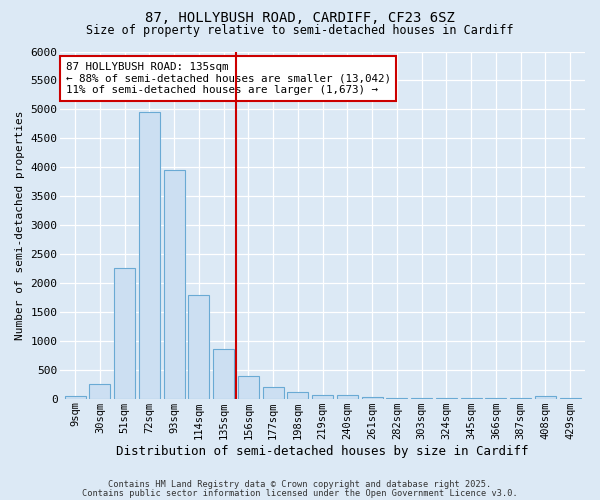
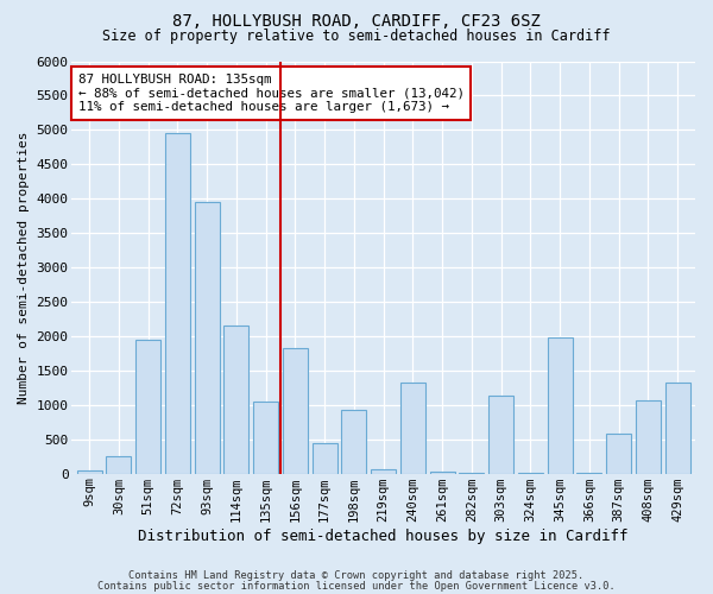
51sqm: 2260 -> 1940
114sqm: 1800 -> 2160
135sqm: 850 -> 1040
156sqm: 400 -> 1820
177sqm: 200 -> 440
198sqm: 120 -> 920
240sqm: 60 -> 1320
303sqm: 0 -> 1140
345sqm: 0 -> 1980
387sqm: 0 -> 580
408sqm: 40 -> 1060
429sqm: 0 -> 1320
